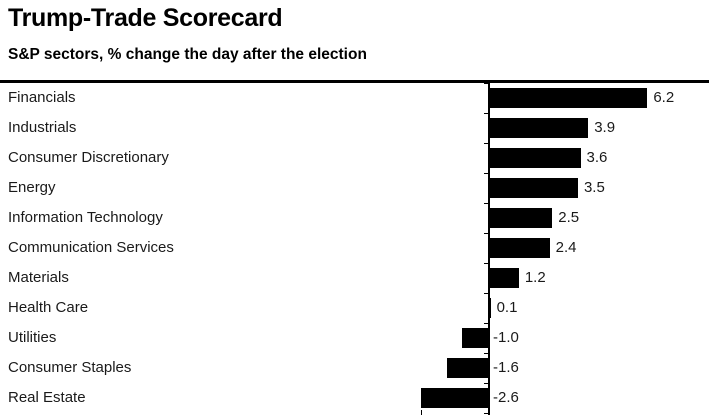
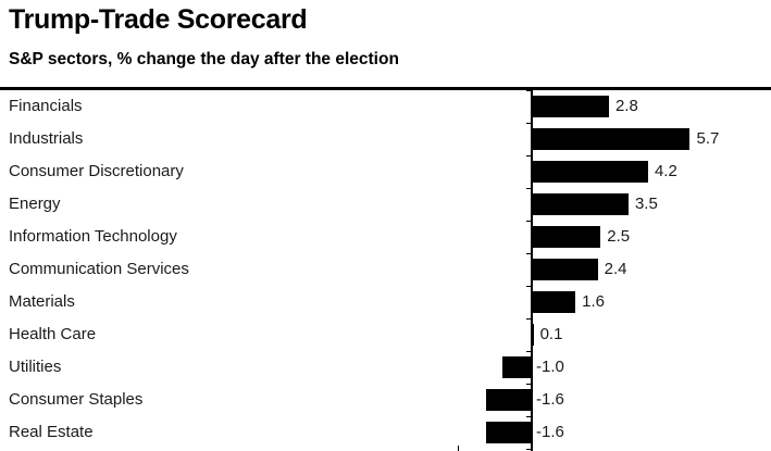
Financials: 6.2 -> 2.8
Industrials: 3.9 -> 5.7
Consumer Discretionary: 3.6 -> 4.2
Materials: 1.2 -> 1.6
Real Estate: -2.6 -> -1.6
